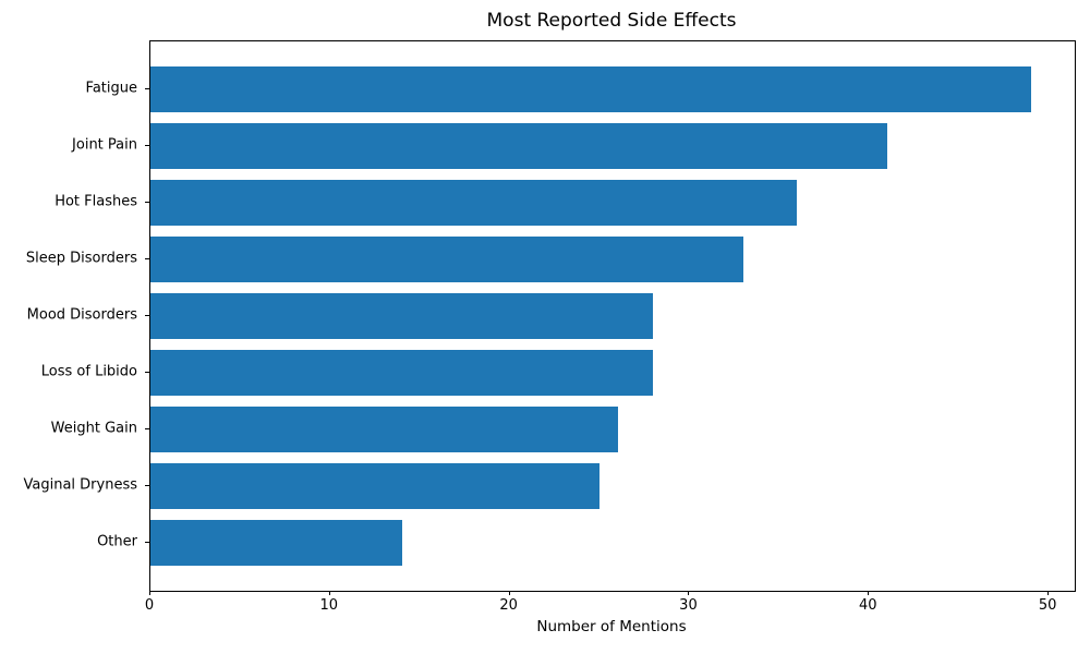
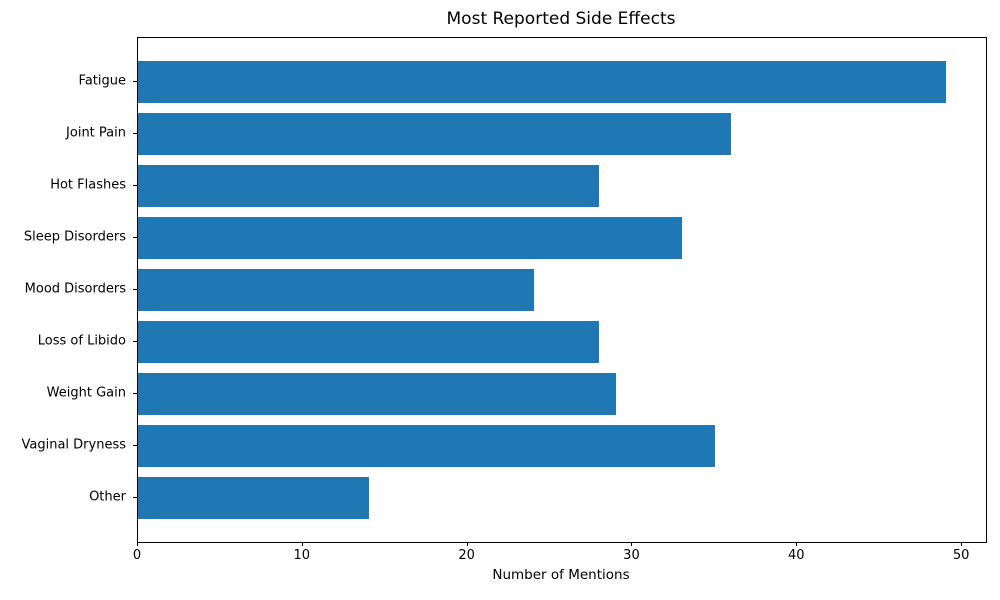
Joint Pain: 41 -> 36
Hot Flashes: 36 -> 28
Mood Disorders: 28 -> 24
Weight Gain: 26 -> 29
Vaginal Dryness: 25 -> 35
